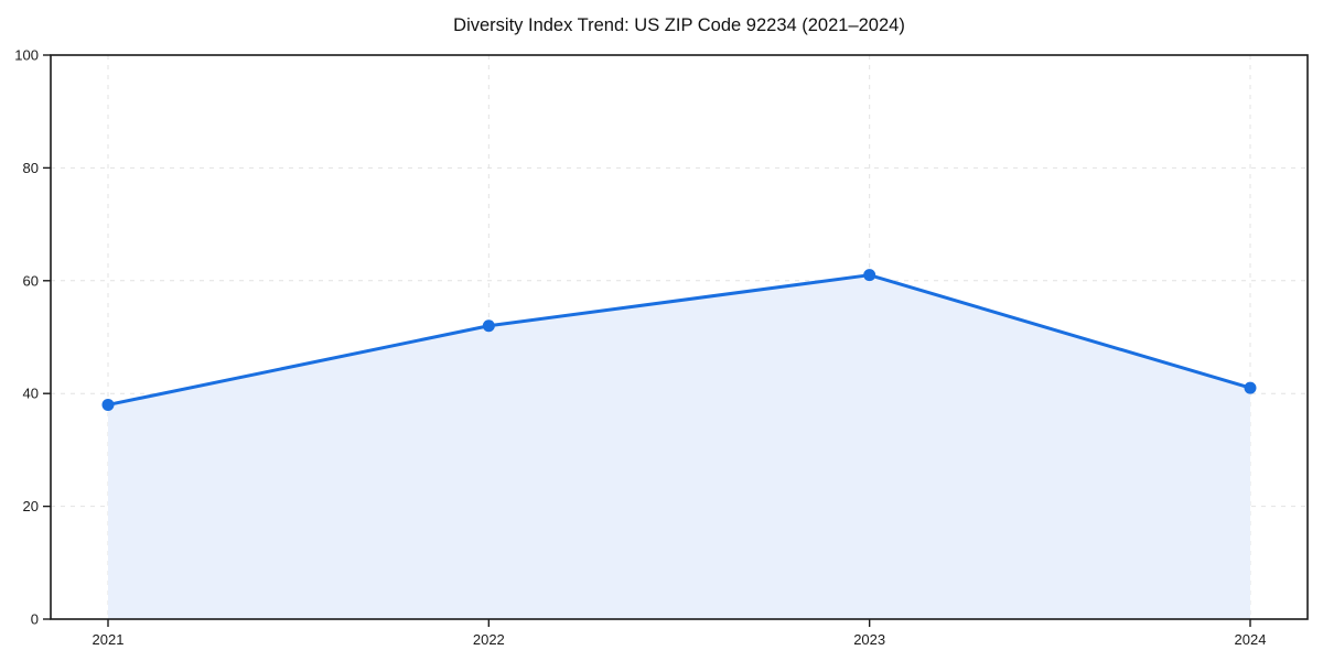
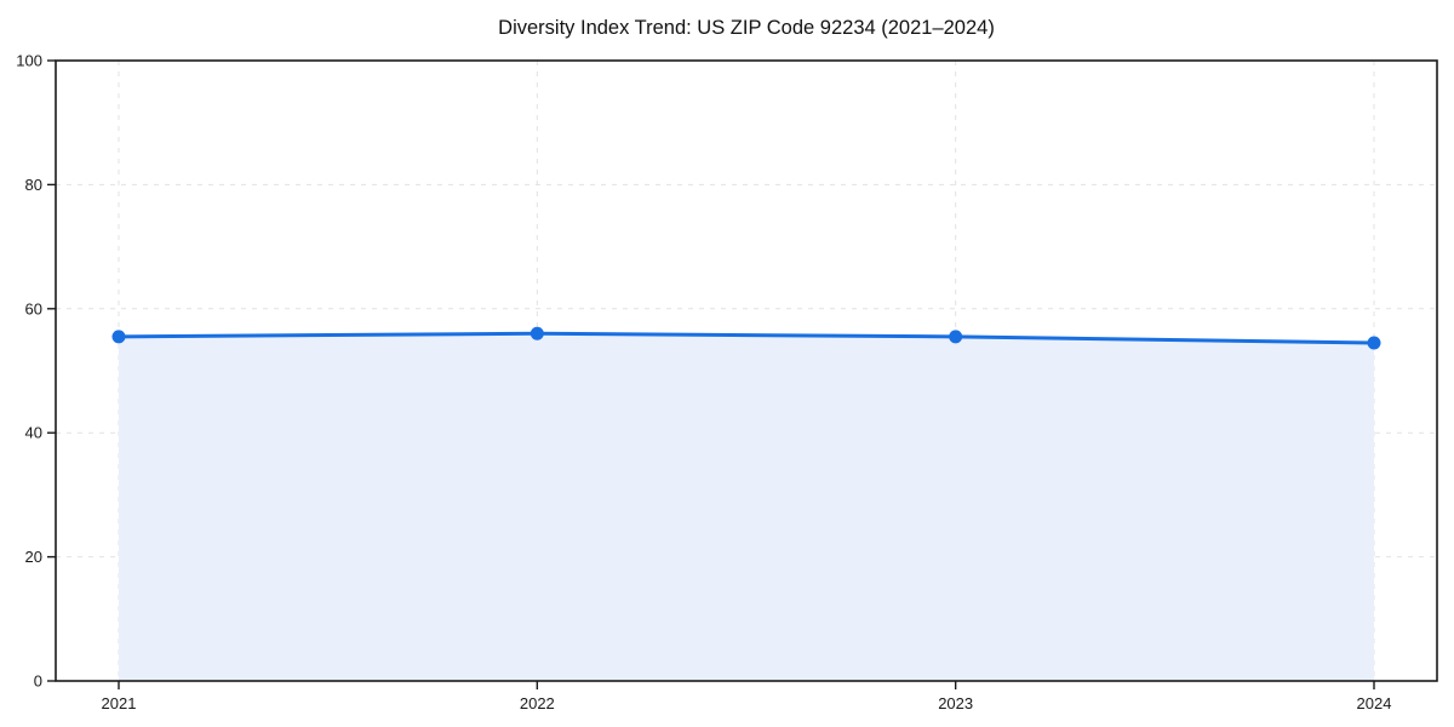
2021: 38 -> 56
2022: 52 -> 56
2023: 61 -> 56
2024: 41 -> 54
